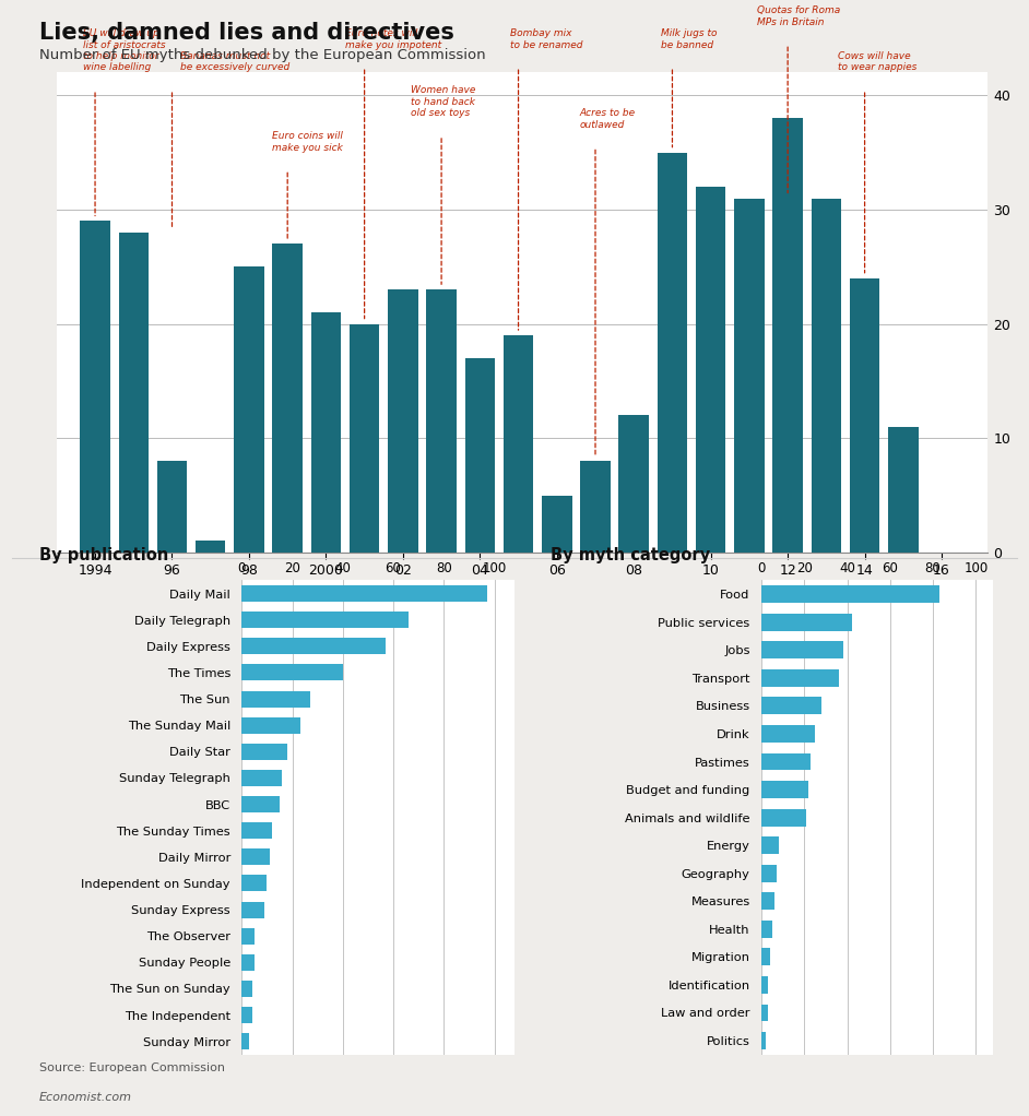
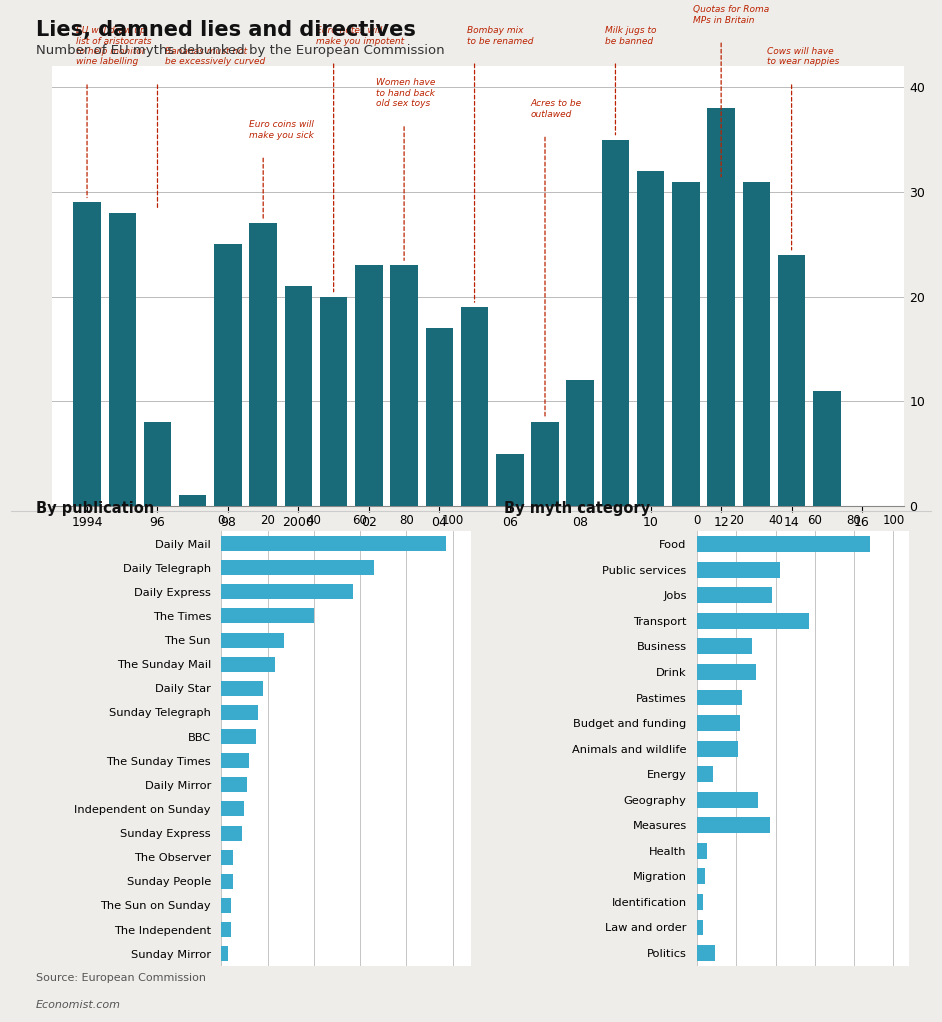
Food: 83 -> 88
Transport: 36 -> 57
Drink: 25 -> 30
Geography: 7 -> 31
Measures: 6 -> 37
Politics: 2 -> 9
